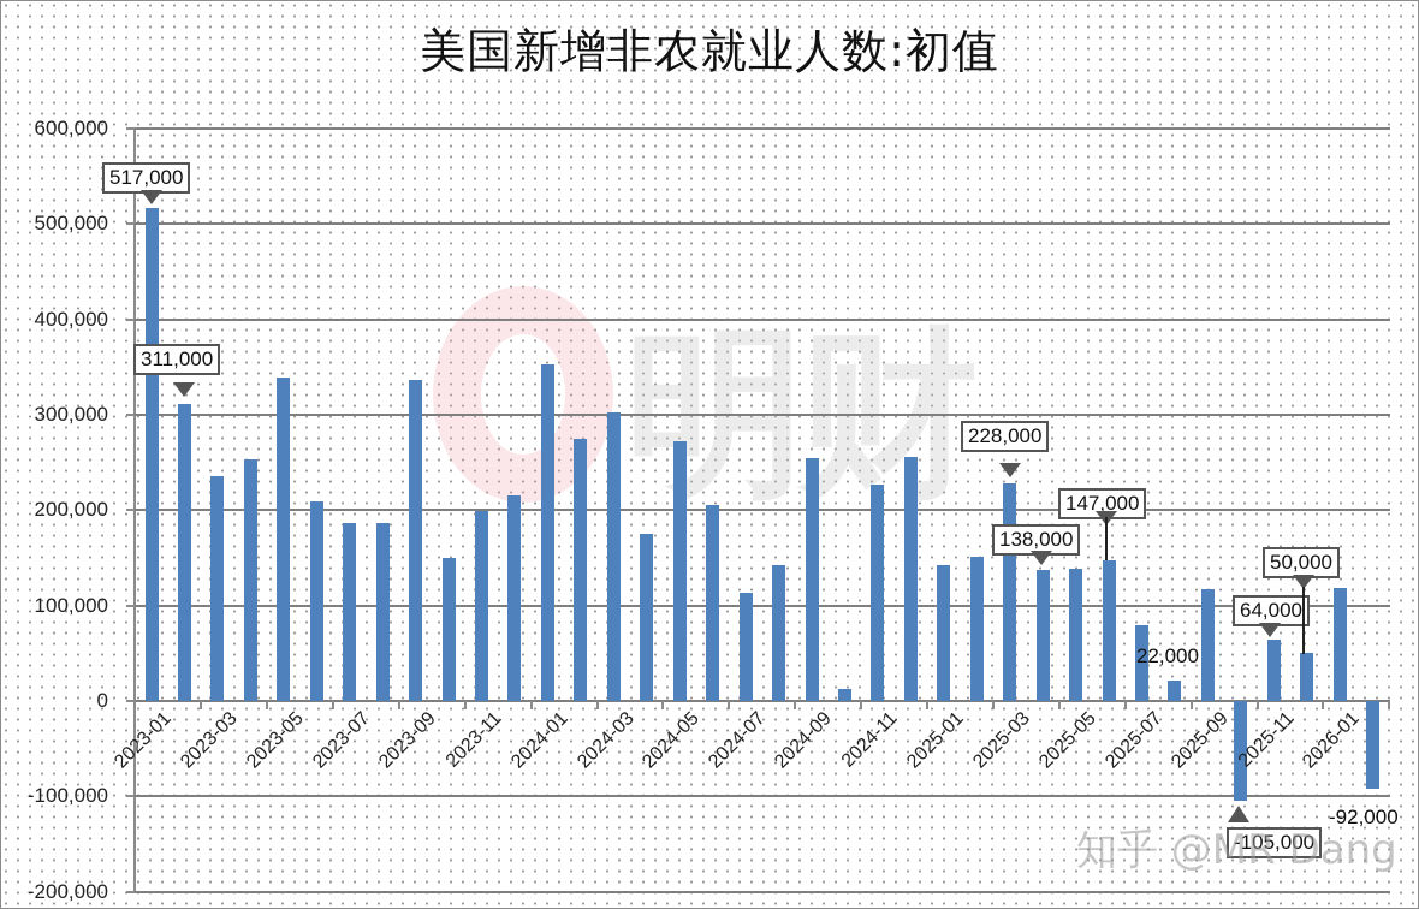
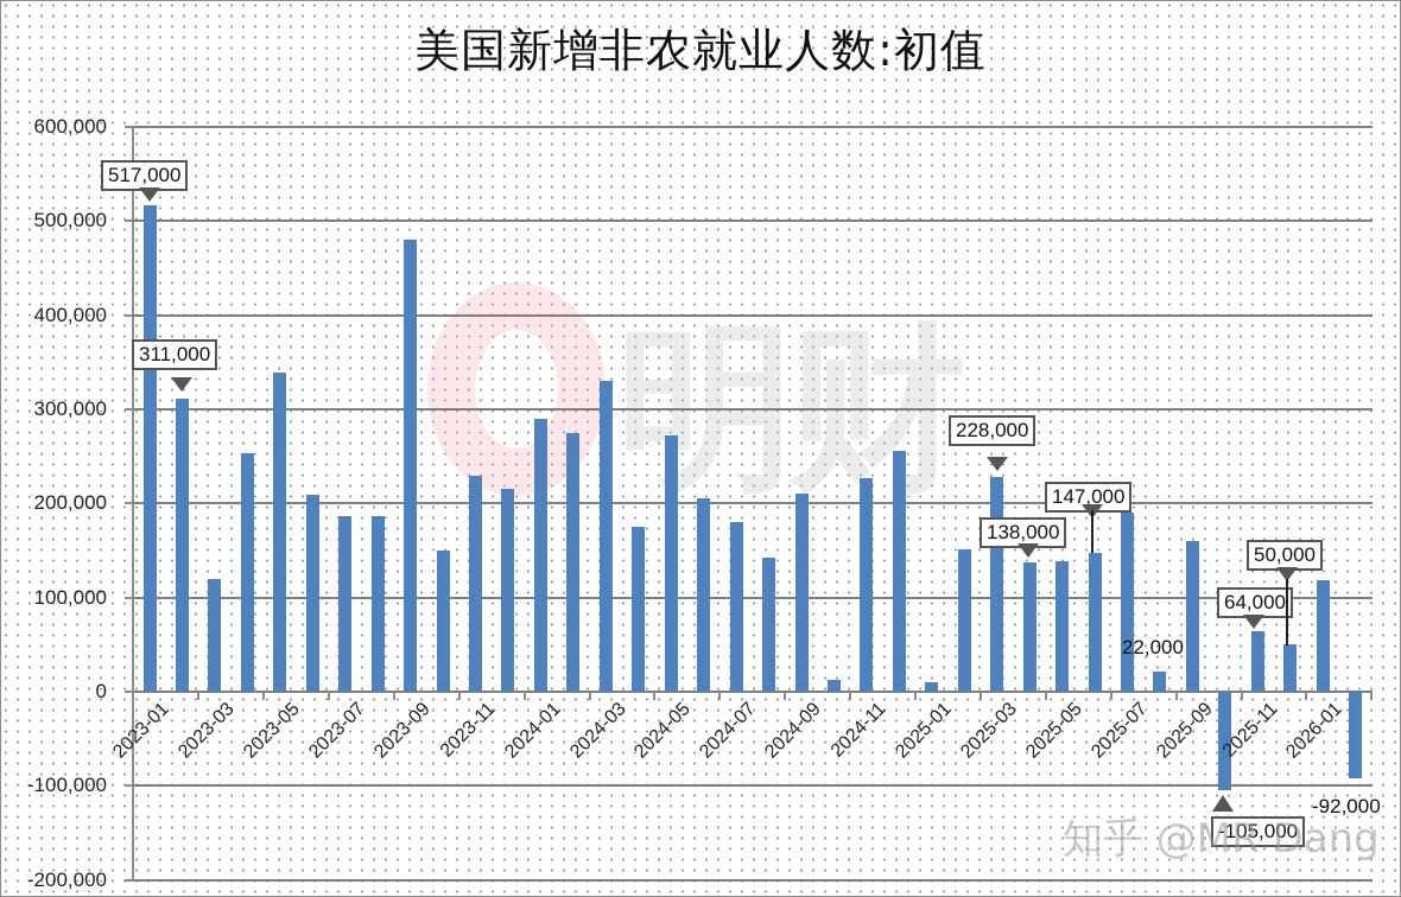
2023-03: 240000 -> 120000
2023-09: 340000 -> 480000
2023-11: 200000 -> 230000
2024-01: 350000 -> 290000
2024-03: 300000 -> 330000
2024-07: 110000 -> 180000
2024-09: 250000 -> 210000
2025-01: 140000 -> 10000
2025-07: 80000 -> 190000
2025-09: 120000 -> 160000
